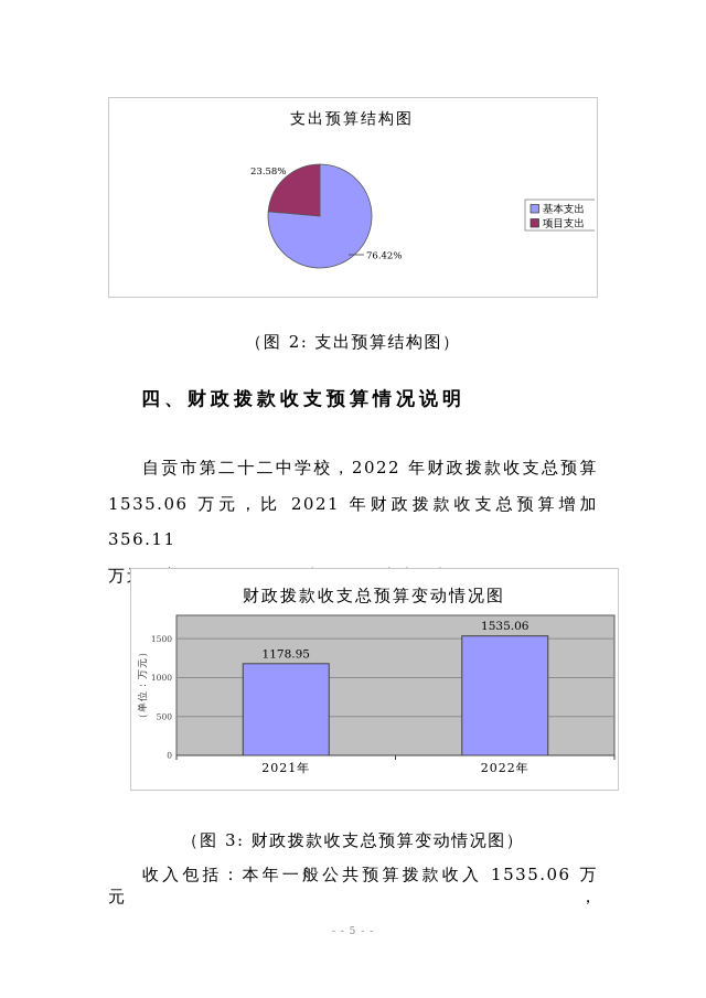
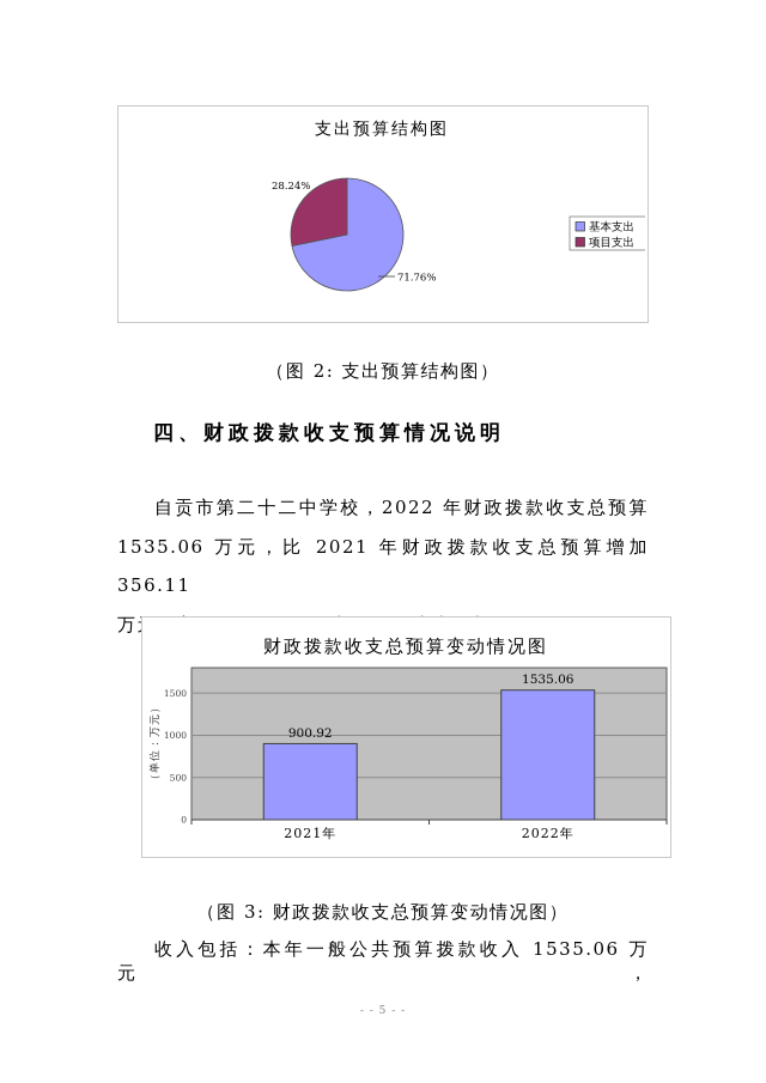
支出预算结构图/基本支出: 76.42% -> 71.76%
支出预算结构图/项目支出: 23.58% -> 28.24%
财政拨款收支总预算变动情况图/2021年: 1178.95 -> 900.92
